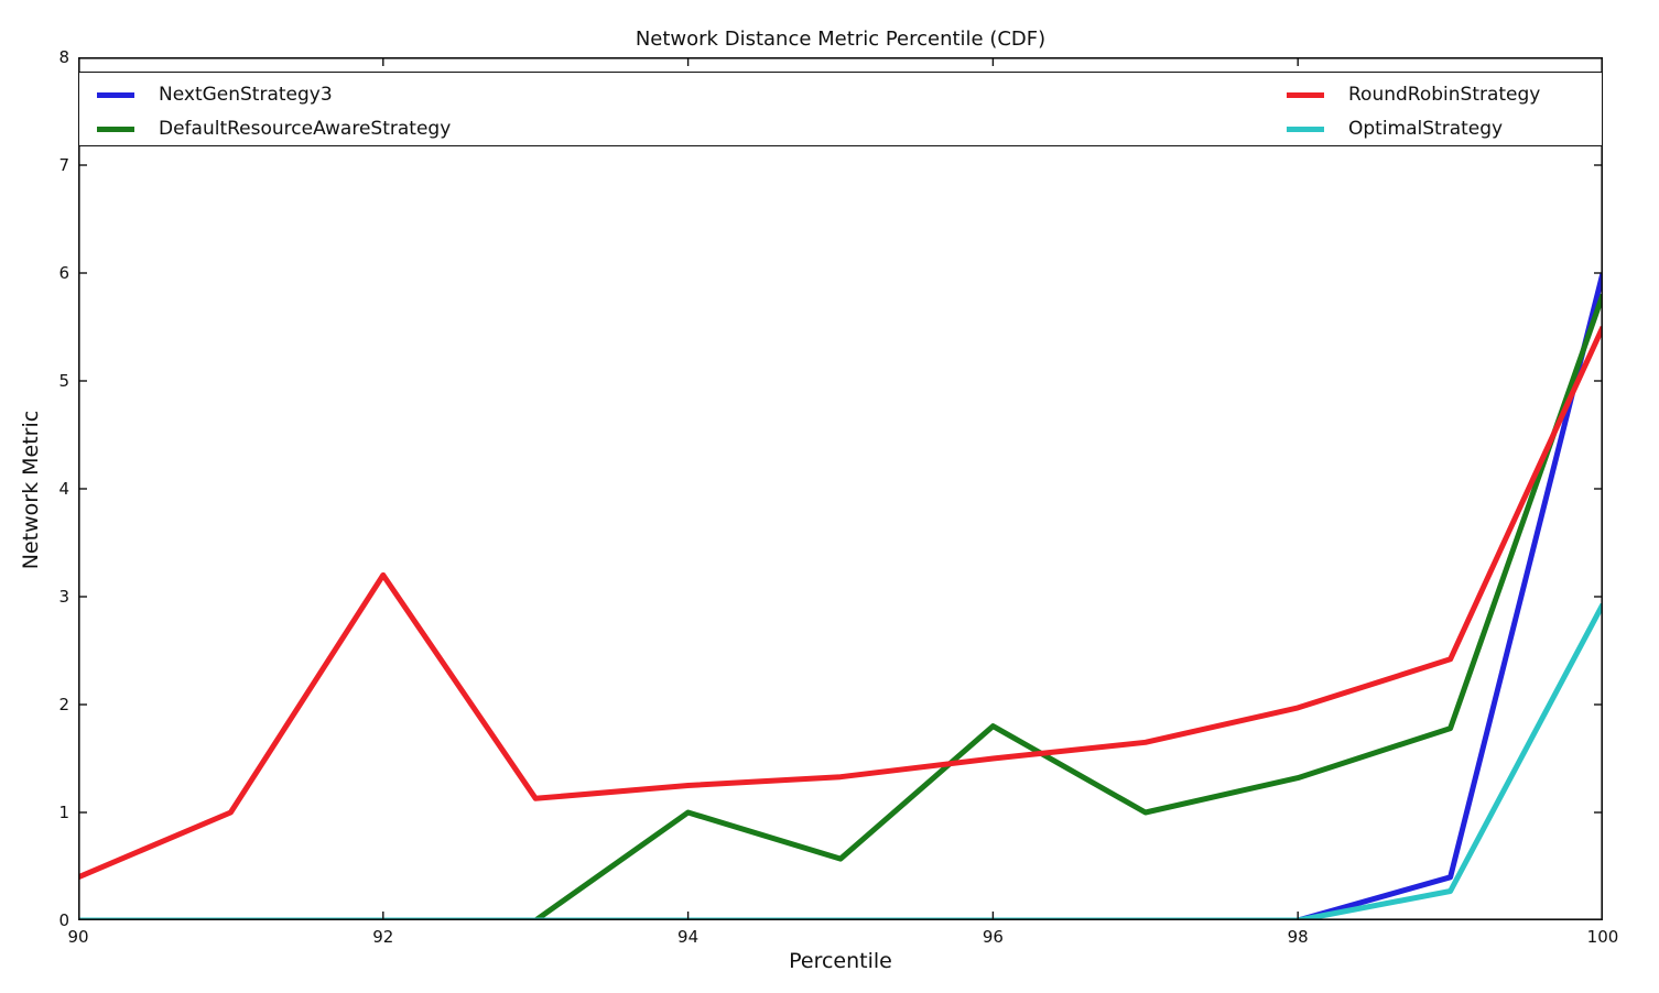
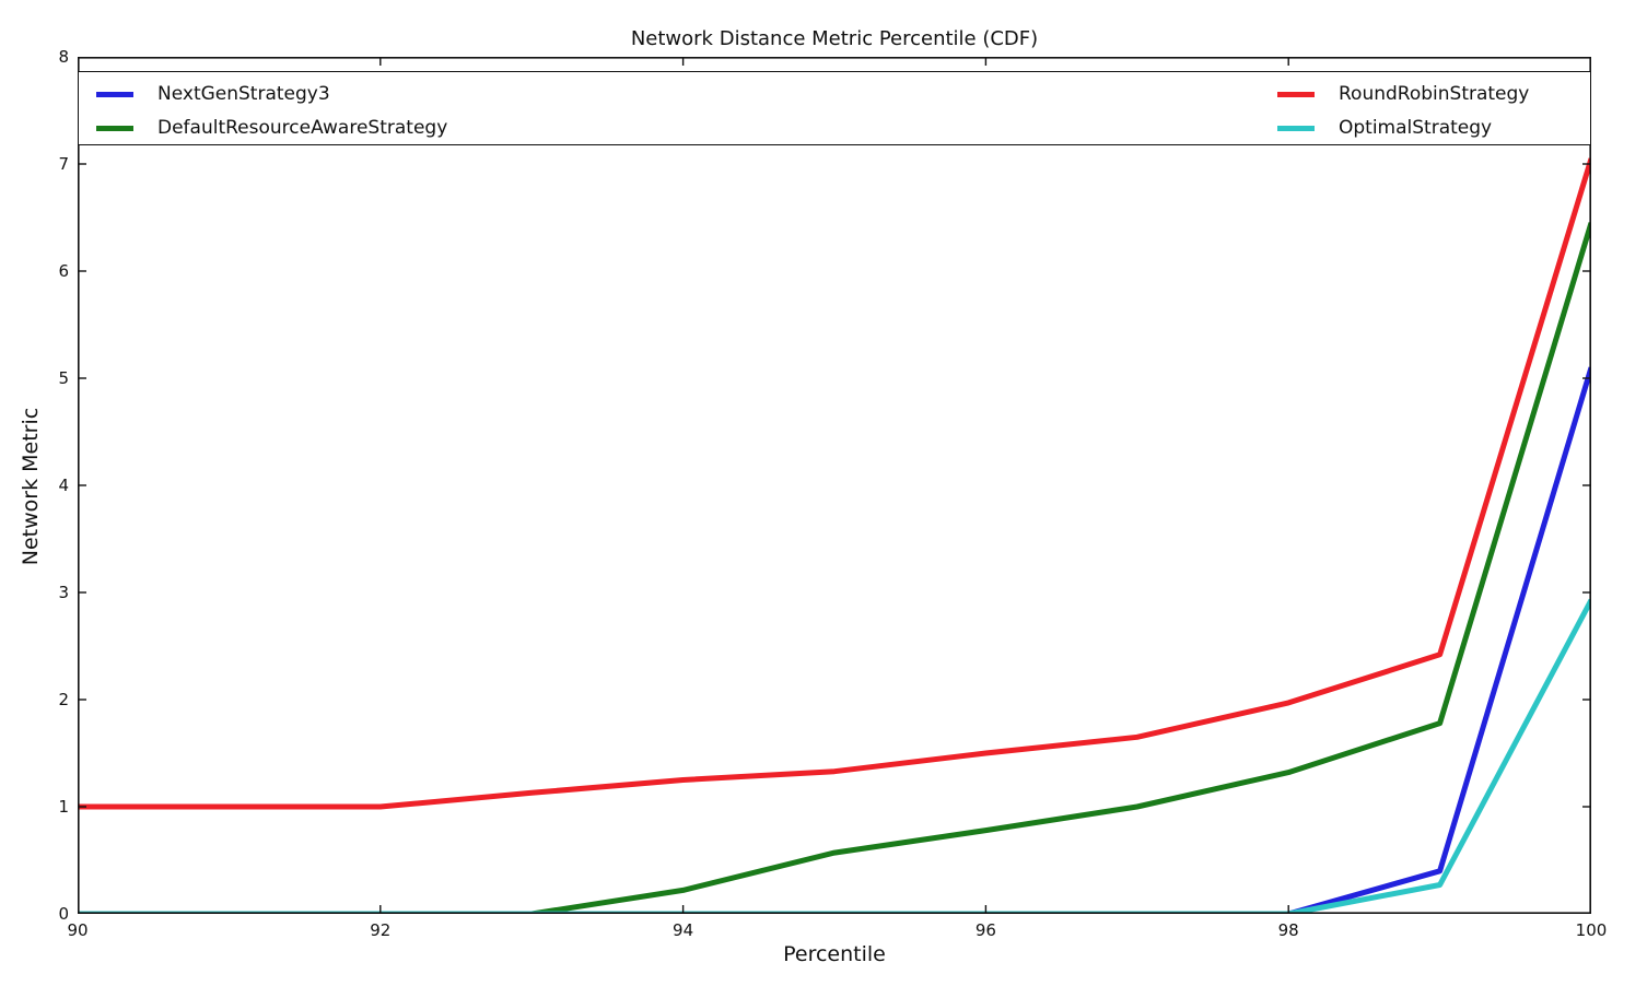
RoundRobinStrategy/90: 0.4 -> 1.0
RoundRobinStrategy/92: 3.2 -> 1.0
DefaultResourceAwareStrategy/94: 1.0 -> 0.2
DefaultResourceAwareStrategy/96: 1.8 -> 0.8
NextGenStrategy3/100: 6.0 -> 5.1
DefaultResourceAwareStrategy/100: 5.8 -> 6.5
RoundRobinStrategy/100: 5.5 -> 7.0
